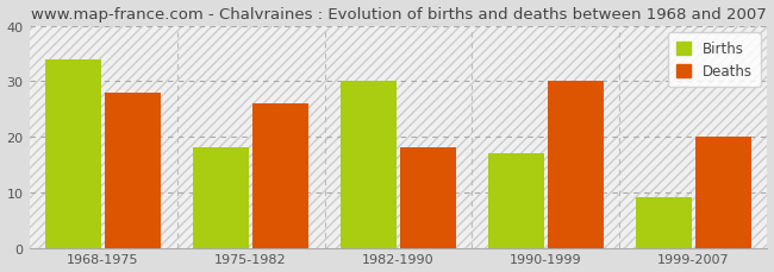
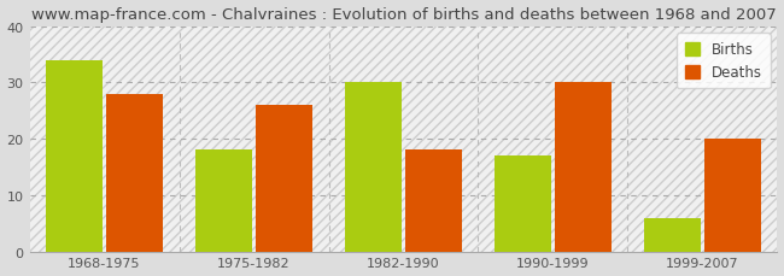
Births/1999-2007: 9 -> 6
